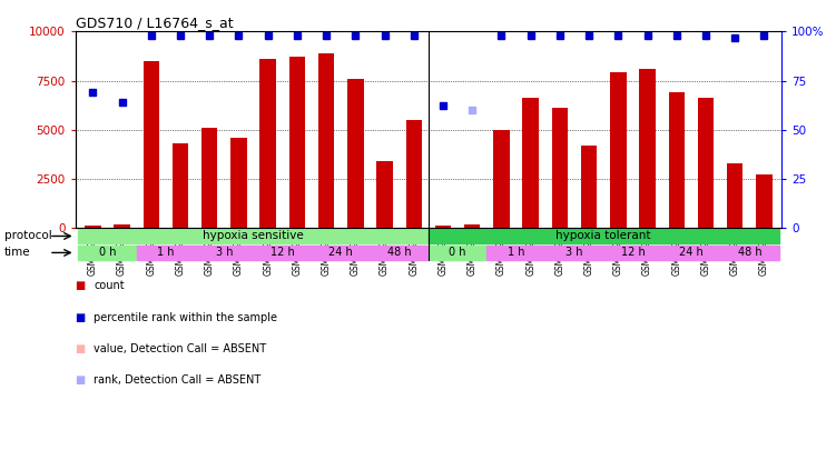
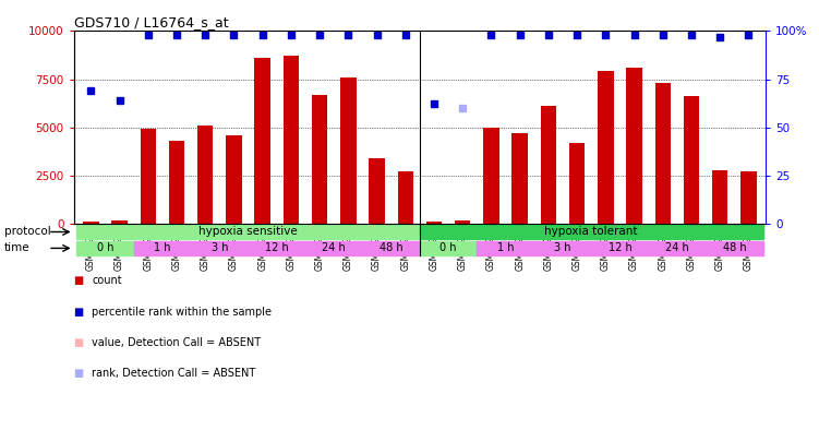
GSM21938: 8500 -> 5000
GSM21944: 8900 -> 6700
GSM21947: 5500 -> 2700
GSM21951: 6600 -> 4700
GSM21956: 6900 -> 7300
GSM21958: 3300 -> 2800
